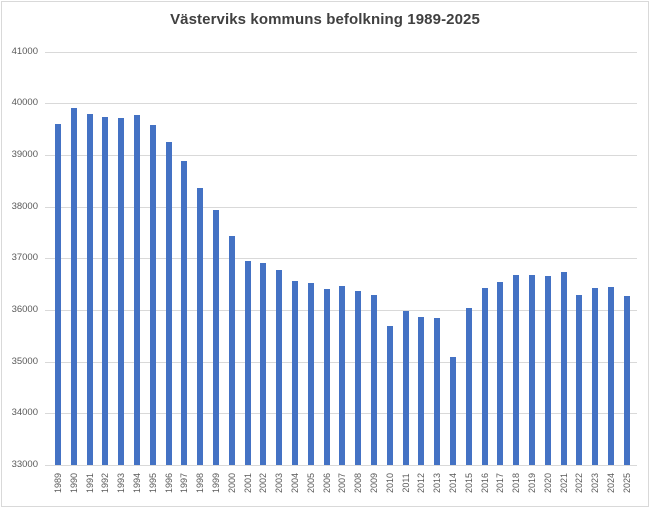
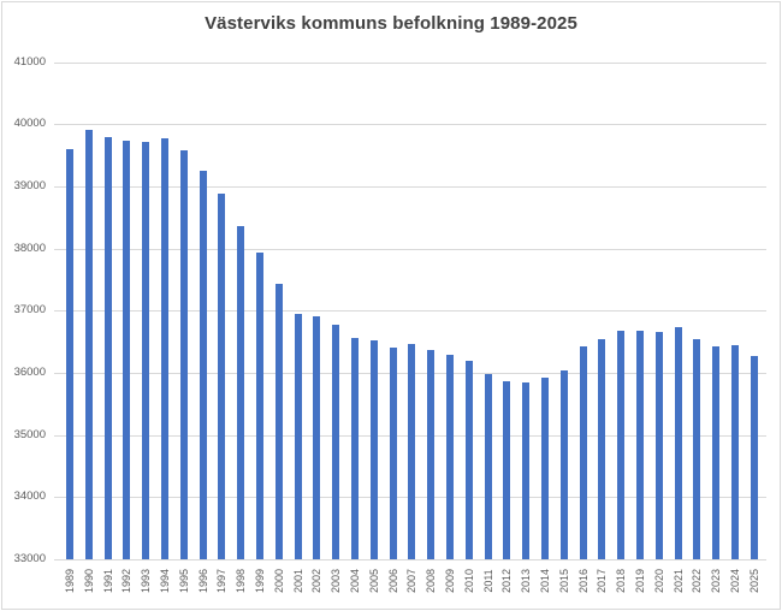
2010: 35700 -> 36200
2014: 35100 -> 35900
2022: 36300 -> 36600
